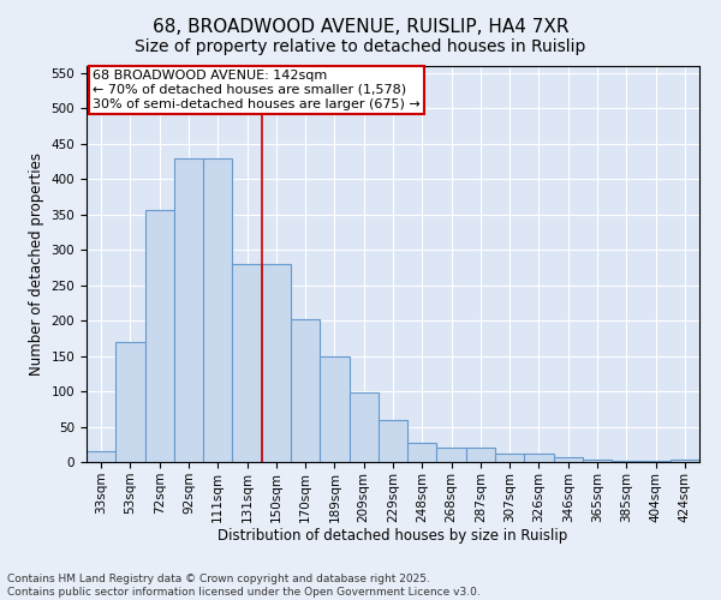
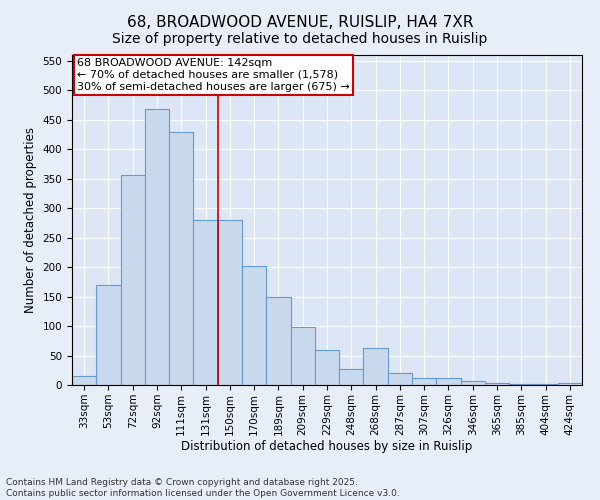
92sqm: 430 -> 468
268sqm: 20 -> 62
